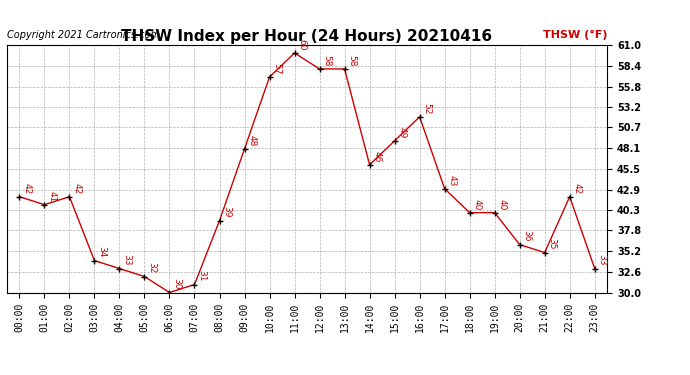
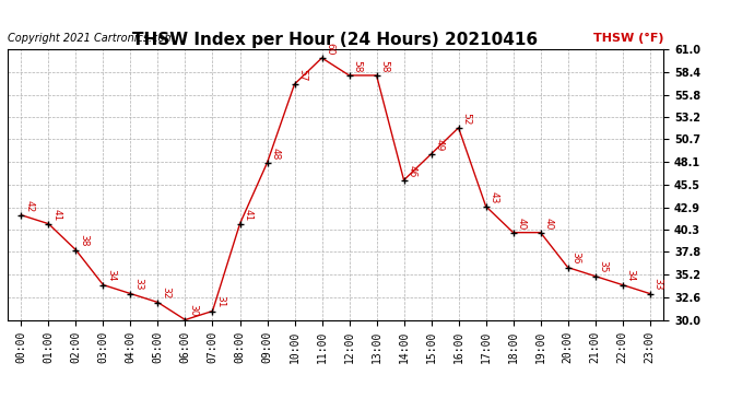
02:00: 42 -> 38
08:00: 39 -> 41
22:00: 42 -> 34
